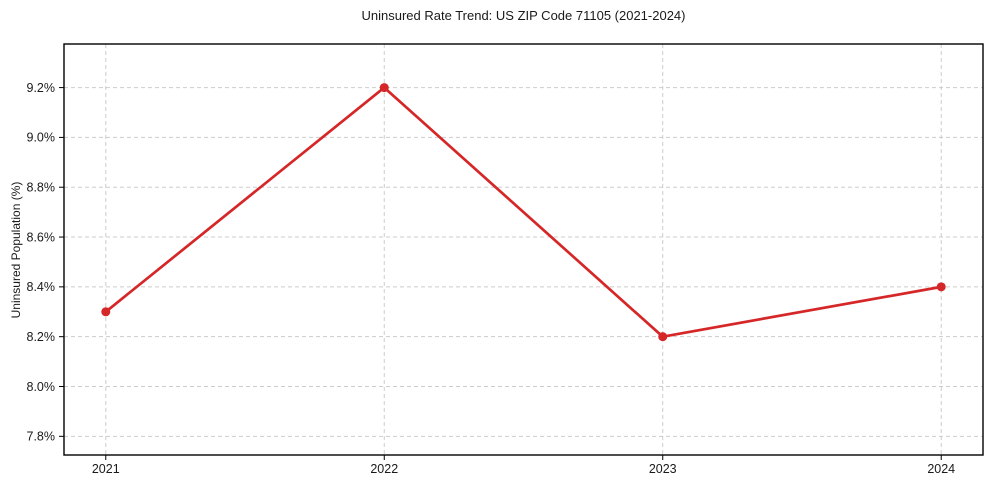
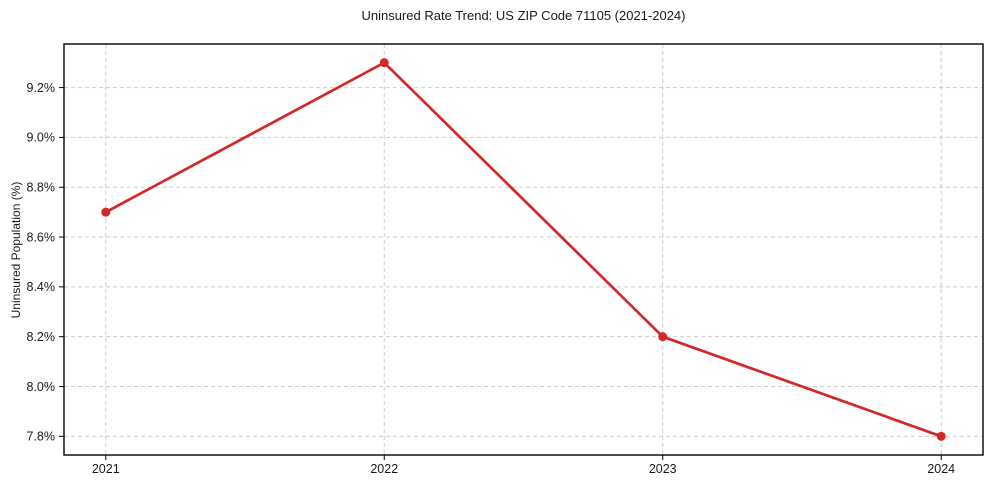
2021: 8.3% -> 8.7%
2022: 9.2% -> 9.3%
2024: 8.4% -> 7.8%
